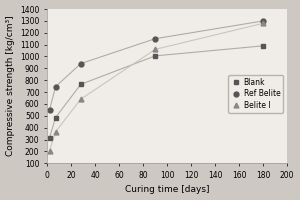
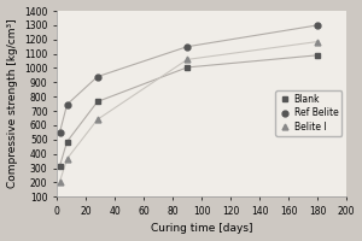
Belite I/180: 1280 -> 1180
